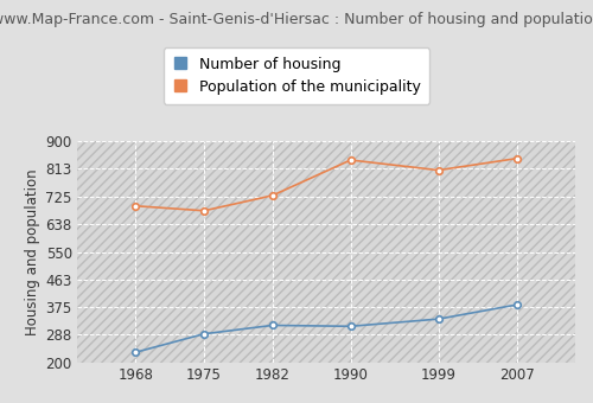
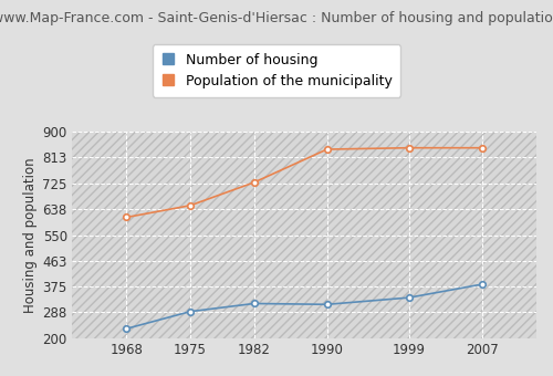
Population of the municipality/1968: 695 -> 610
Population of the municipality/1975: 680 -> 650
Population of the municipality/1999: 808 -> 845
